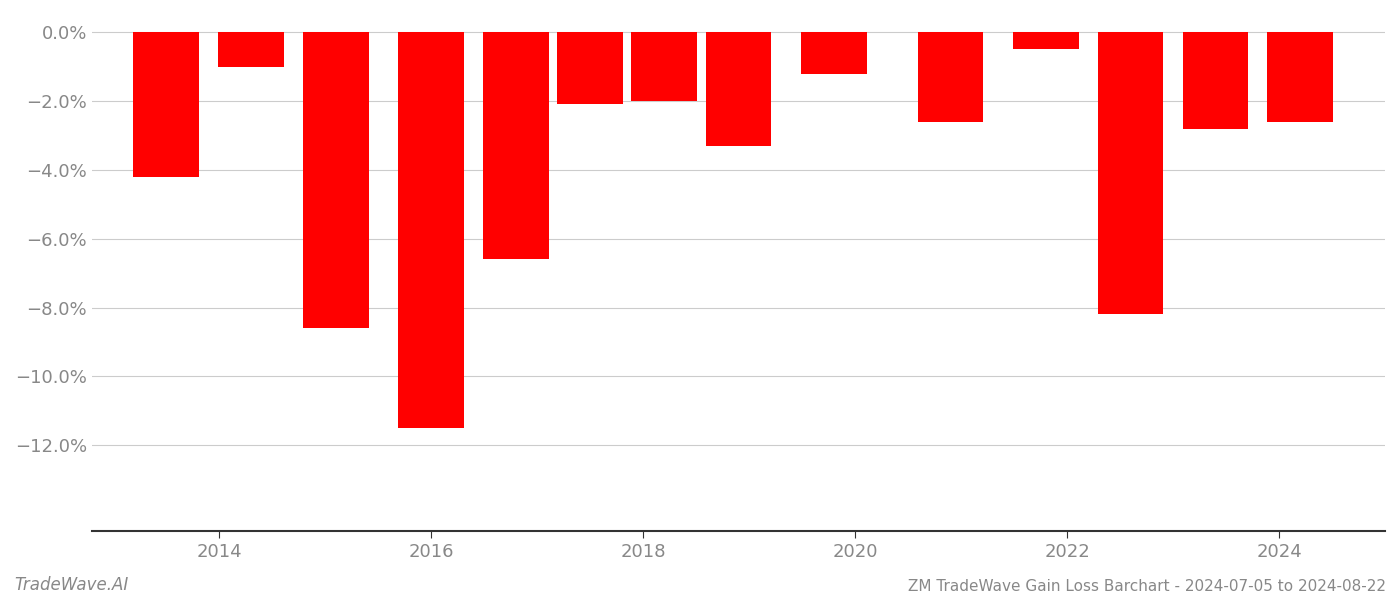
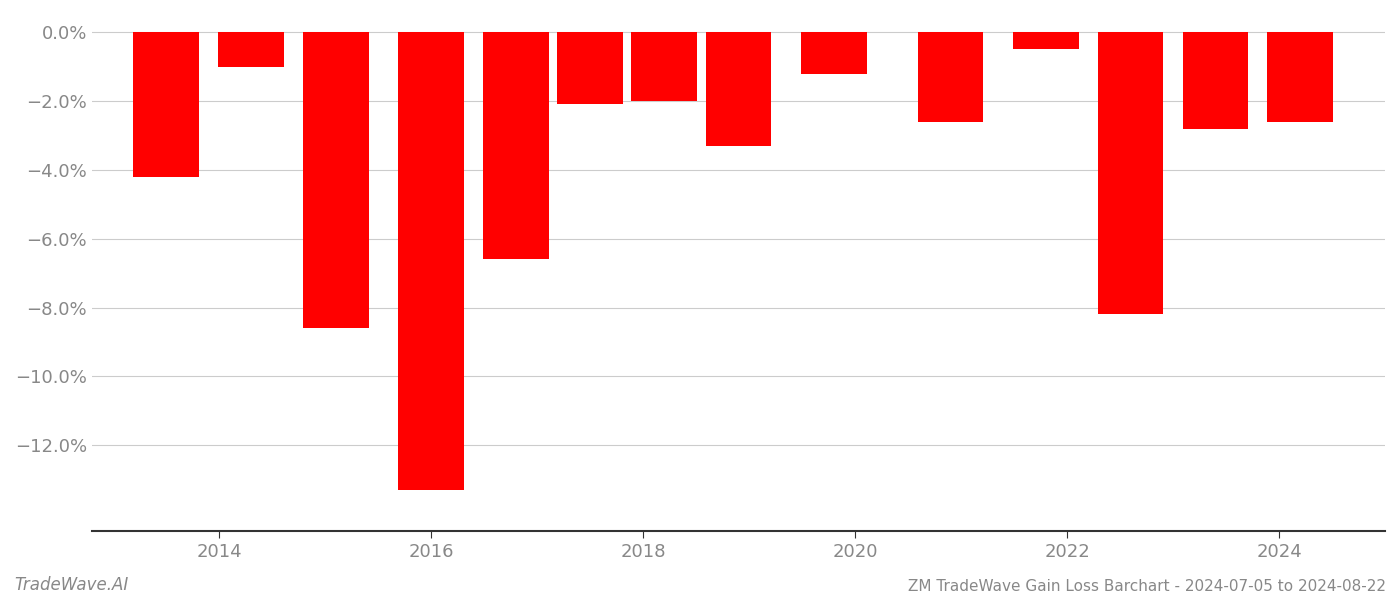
2016: -11.5% -> -13.3%
